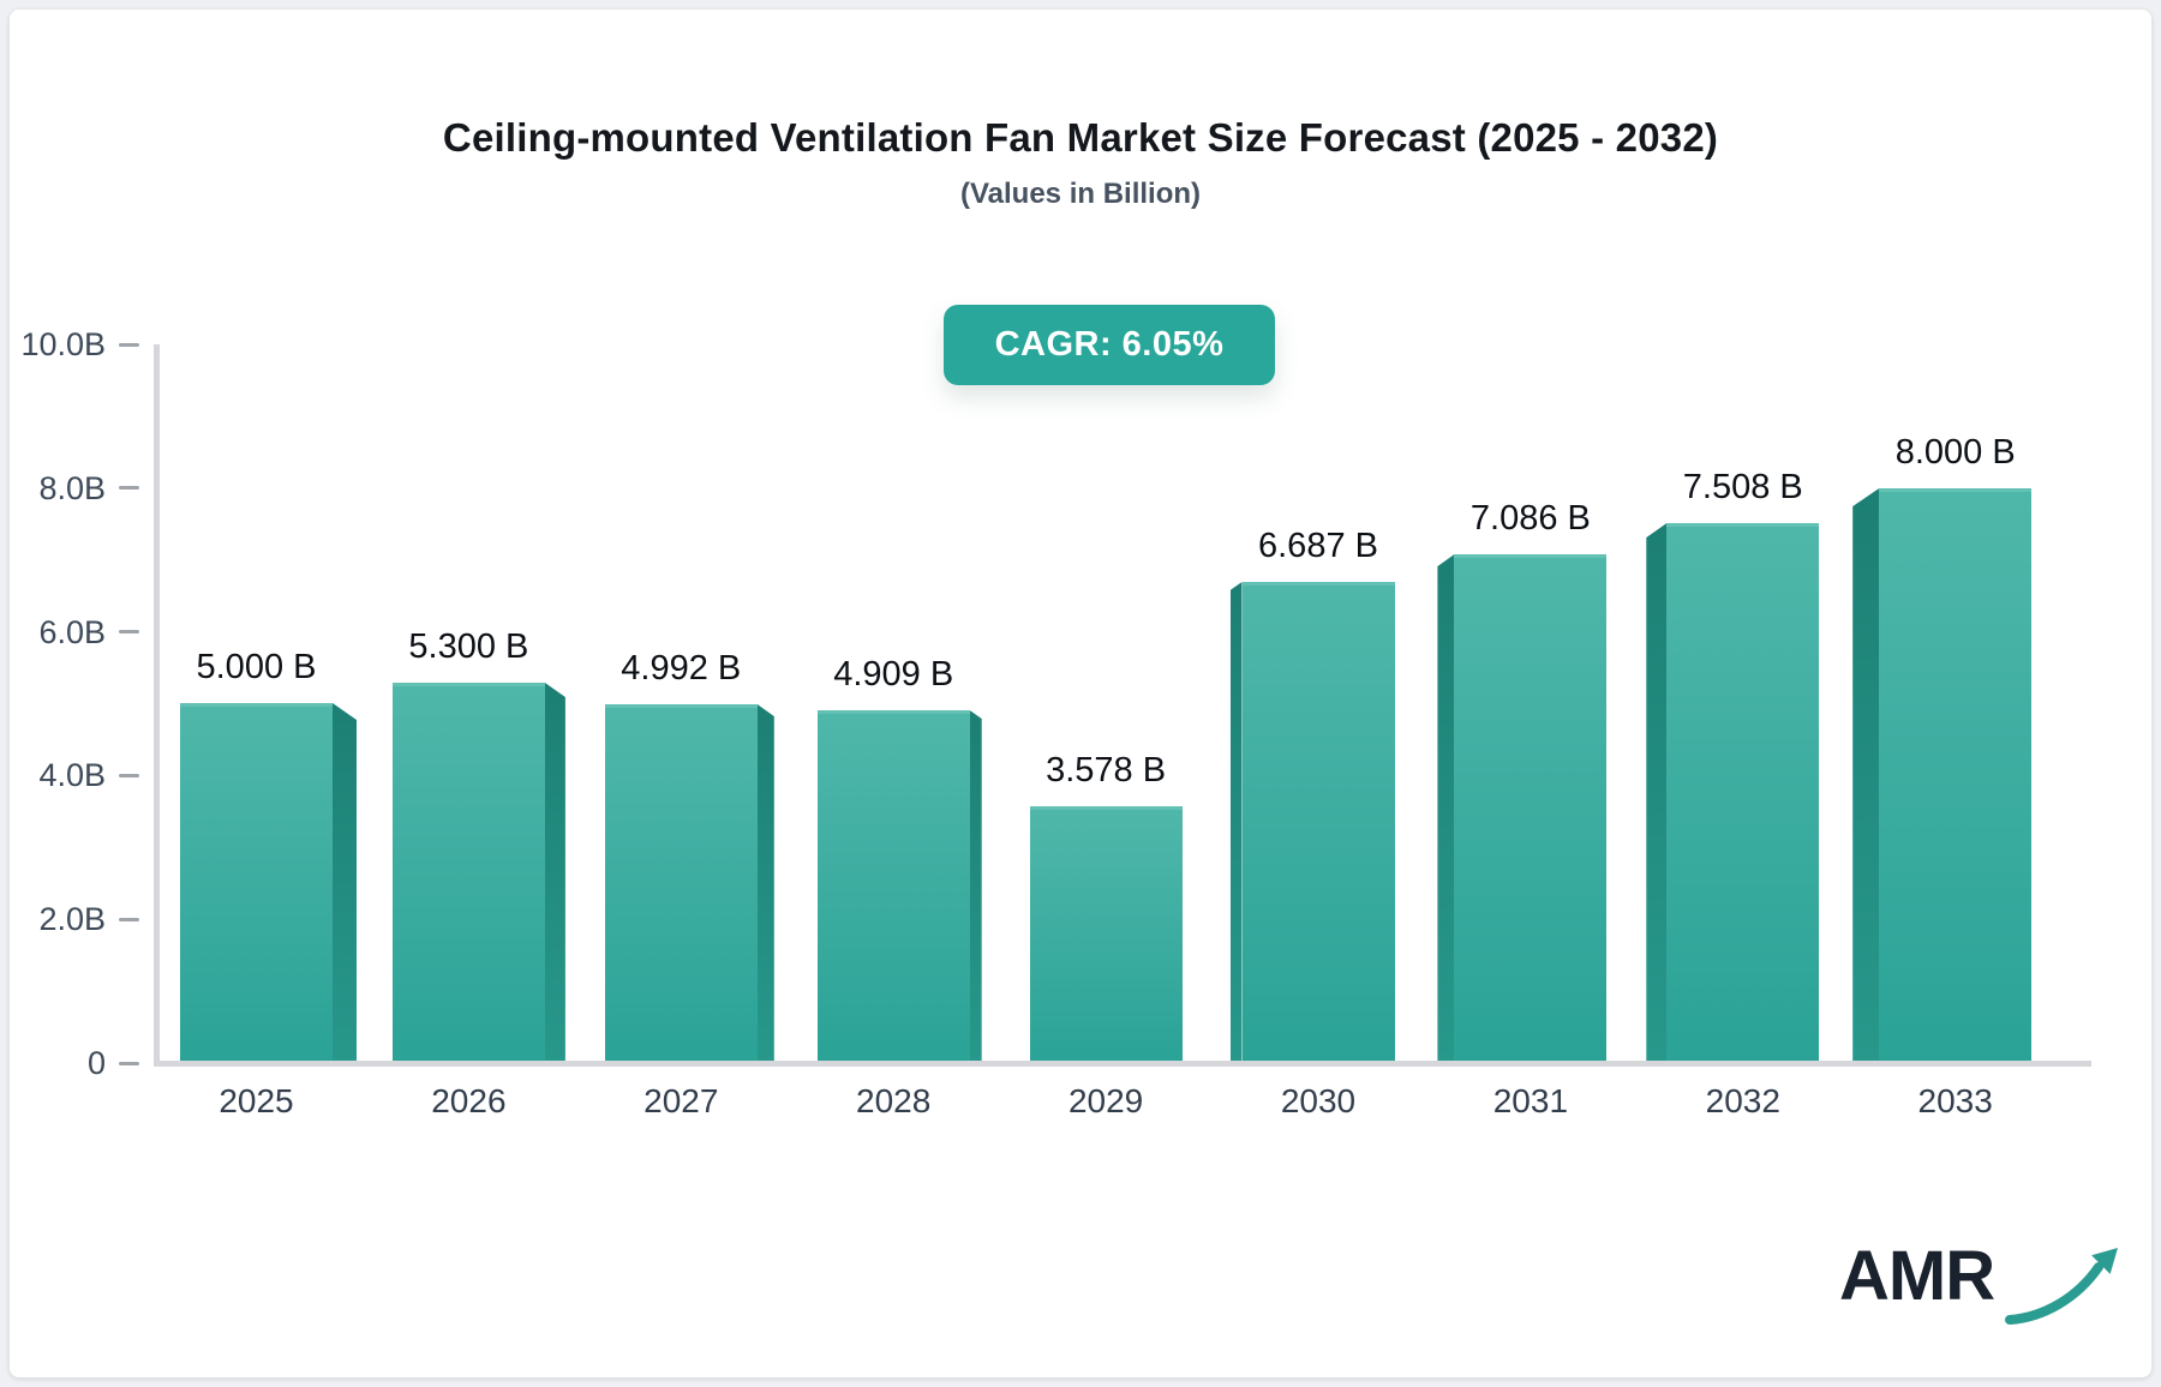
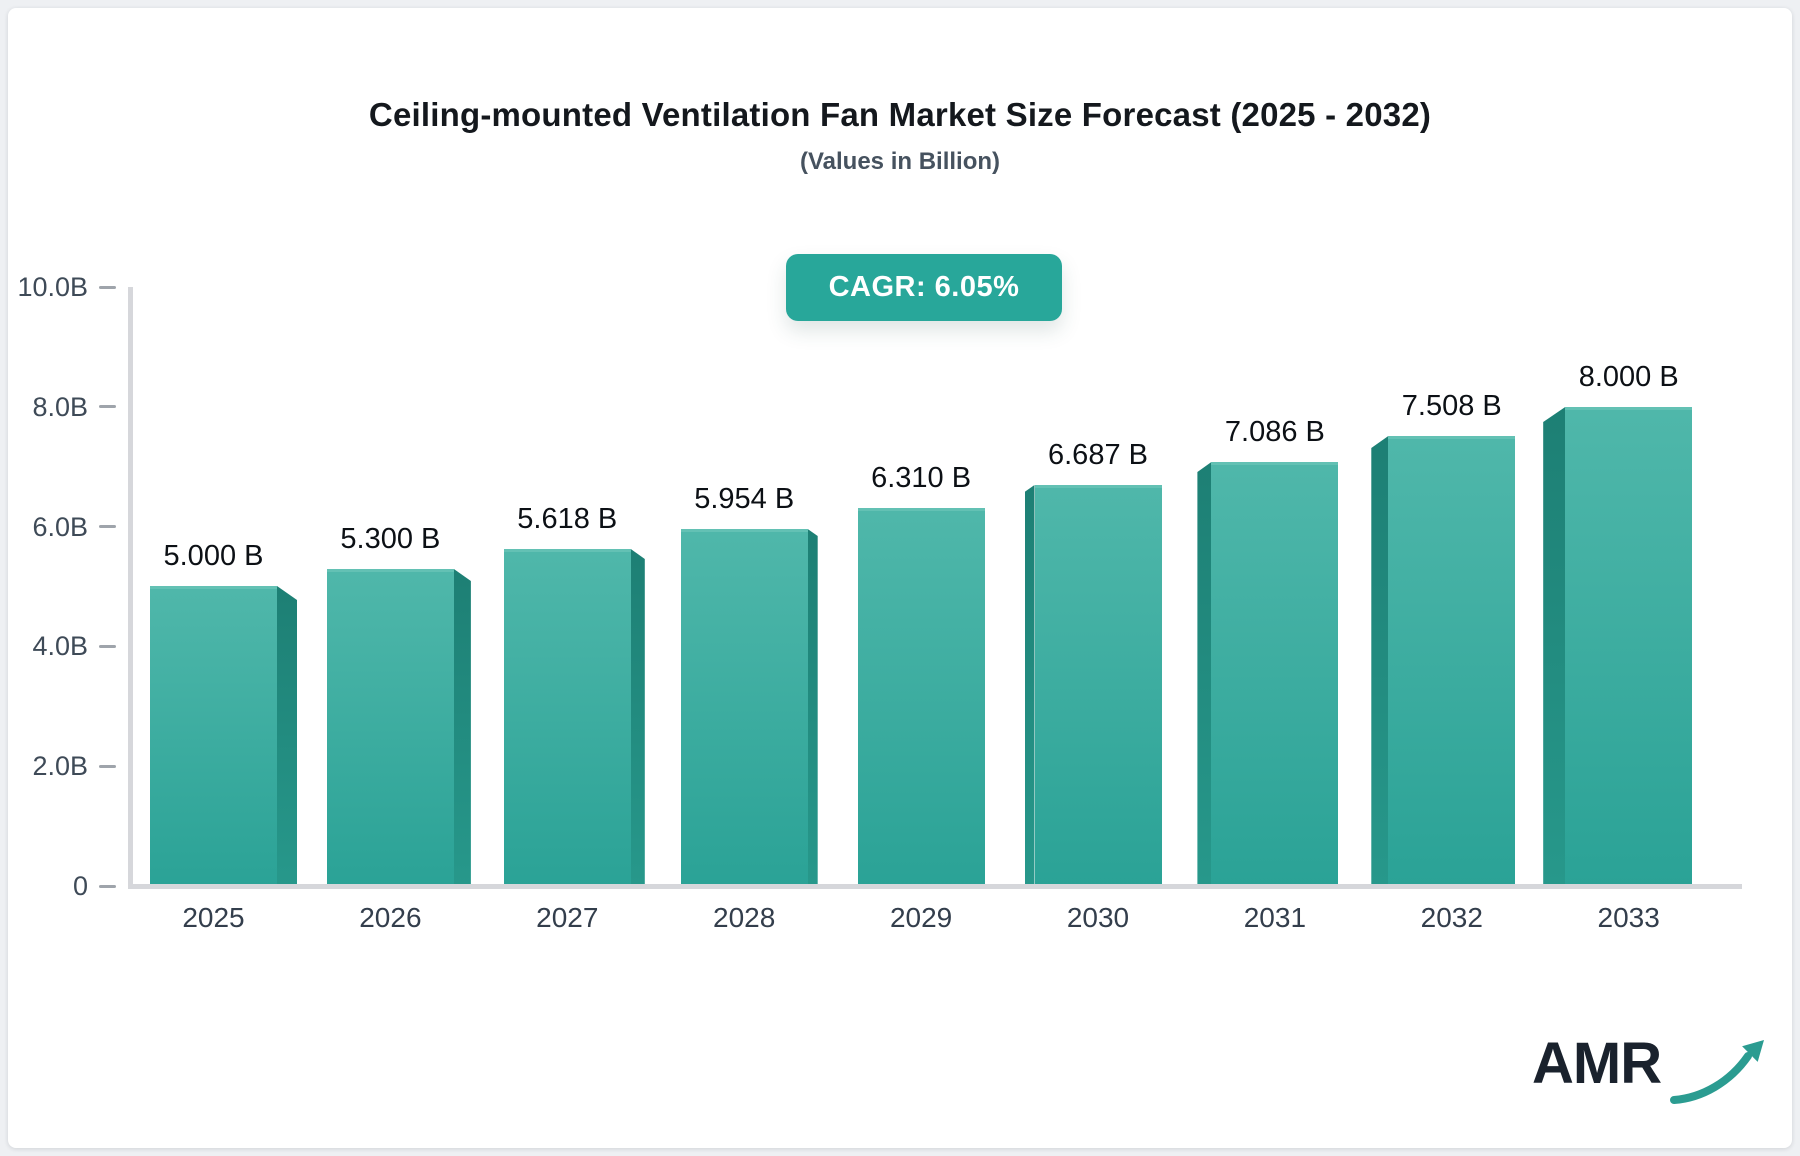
2027: 4.992 -> 5.618
2028: 4.909 -> 5.954
2029: 3.578 -> 6.310
